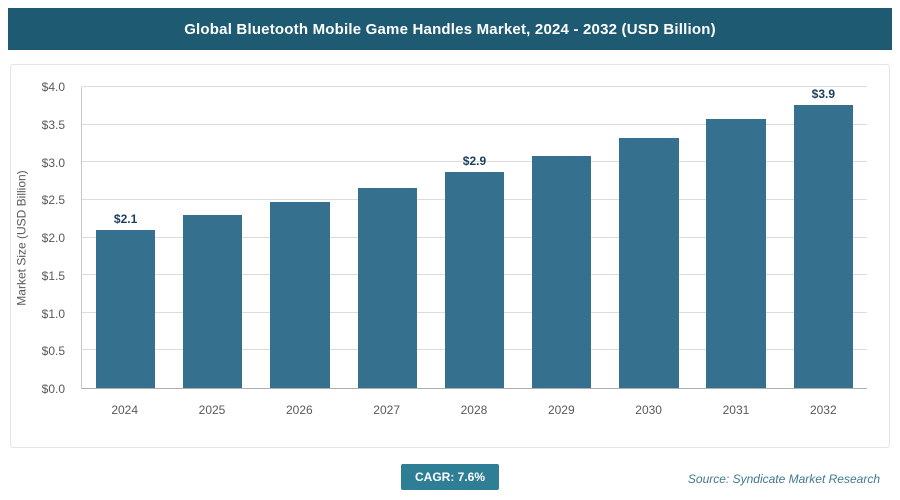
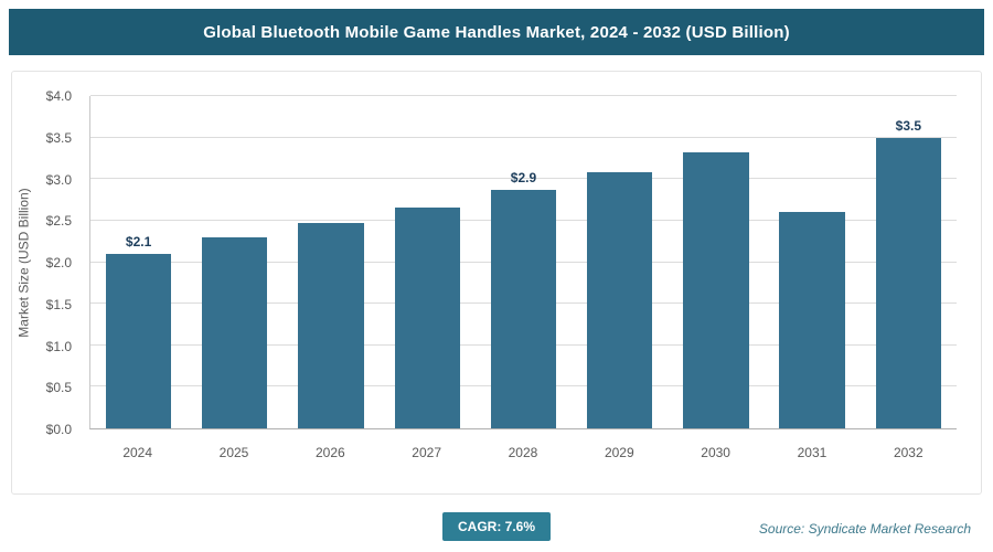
2031: $3.6 -> $2.6
2032: $3.9 -> $3.5
